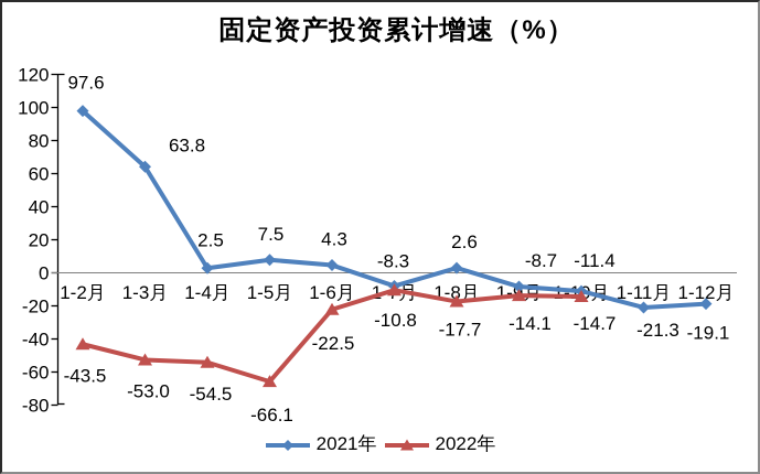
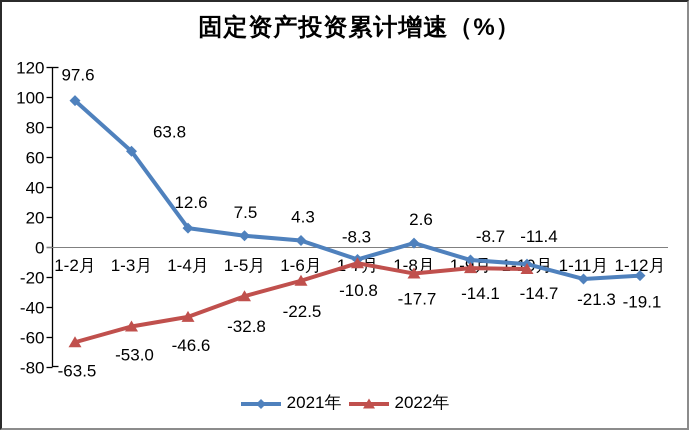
2022年/1-2月: -43.5 -> -63.5
2021年/1-4月: 2.5 -> 12.6
2022年/1-4月: -54.5 -> -46.6
2022年/1-5月: -66.1 -> -32.8
